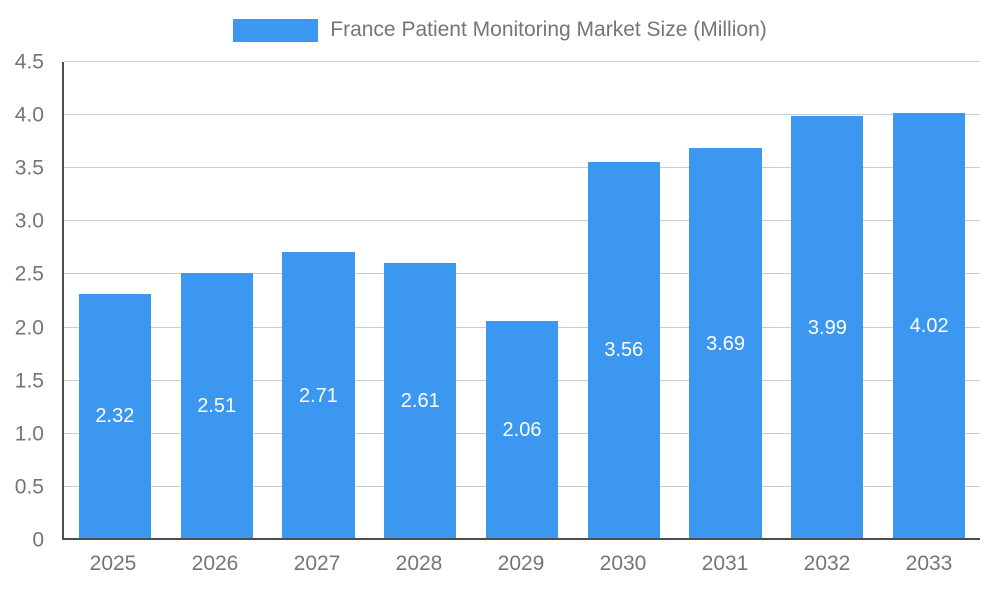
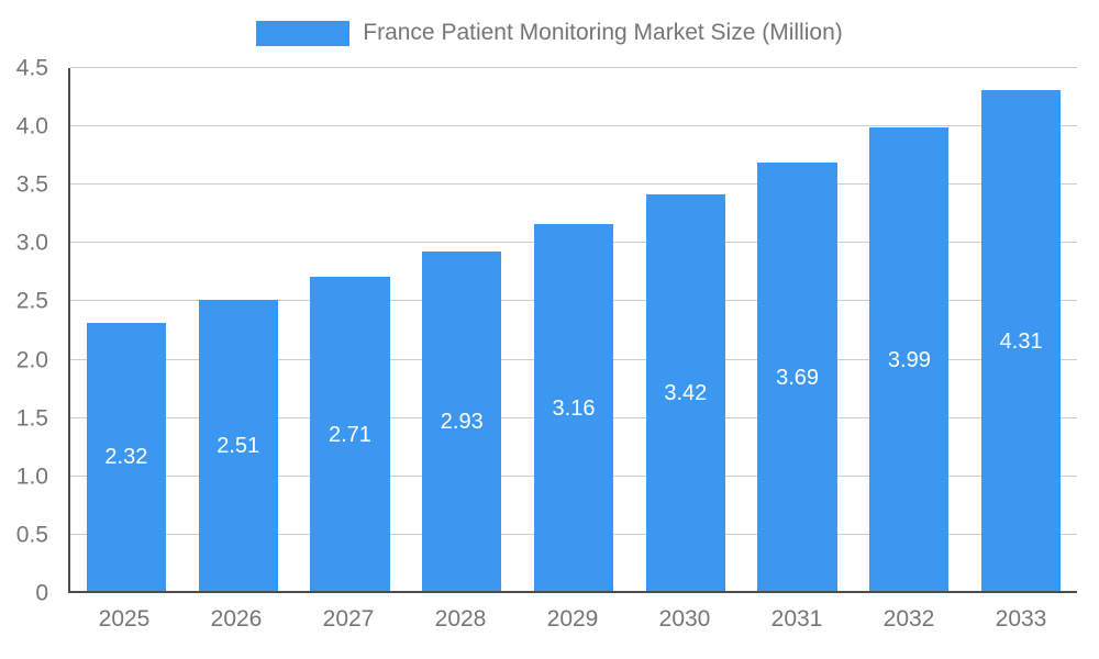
2028: 2.61 -> 2.93
2029: 2.06 -> 3.16
2030: 3.56 -> 3.42
2033: 4.02 -> 4.31
